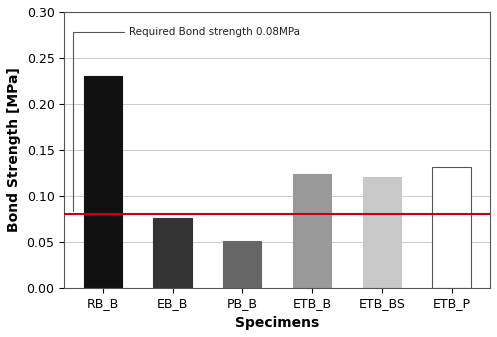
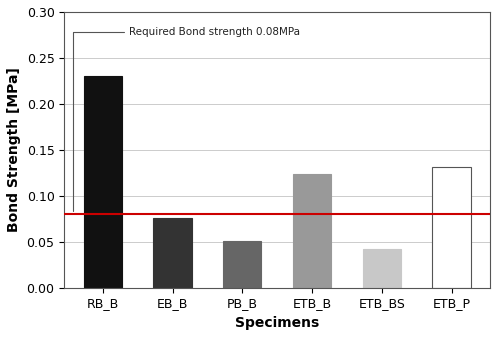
ETB_BS: 0.120 -> 0.042
